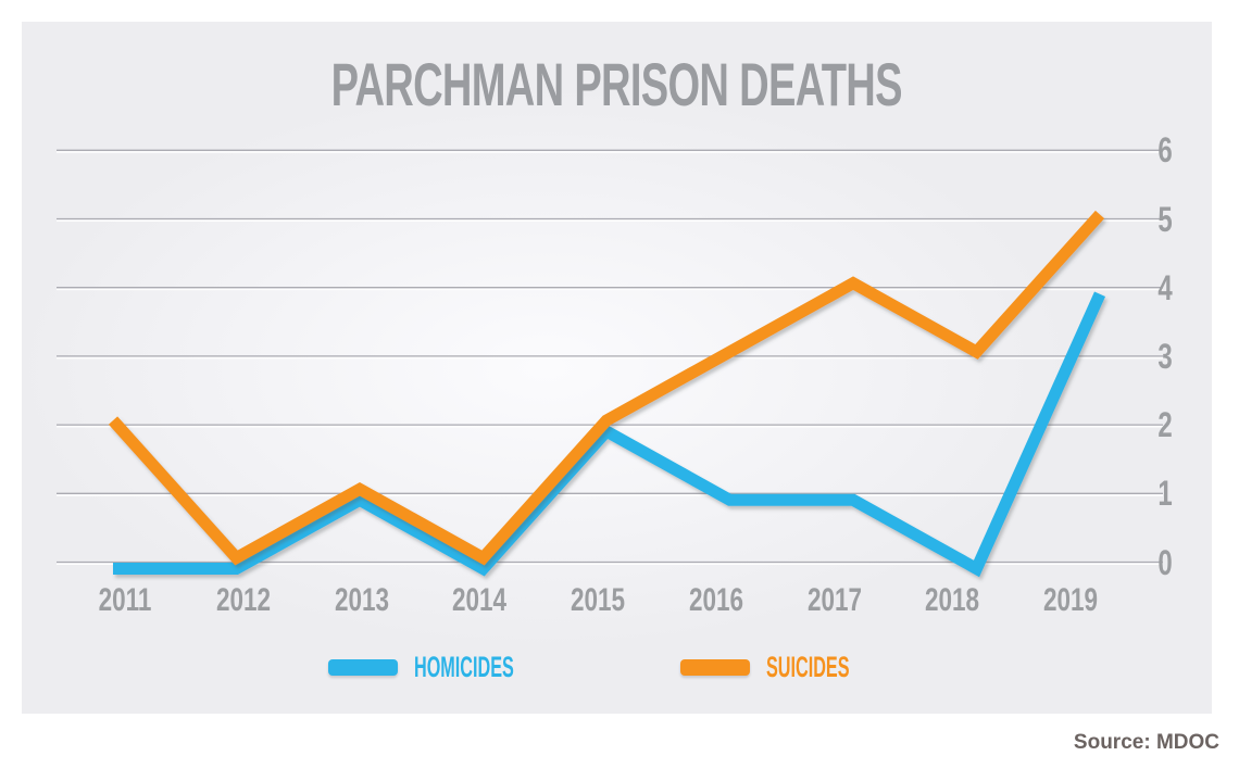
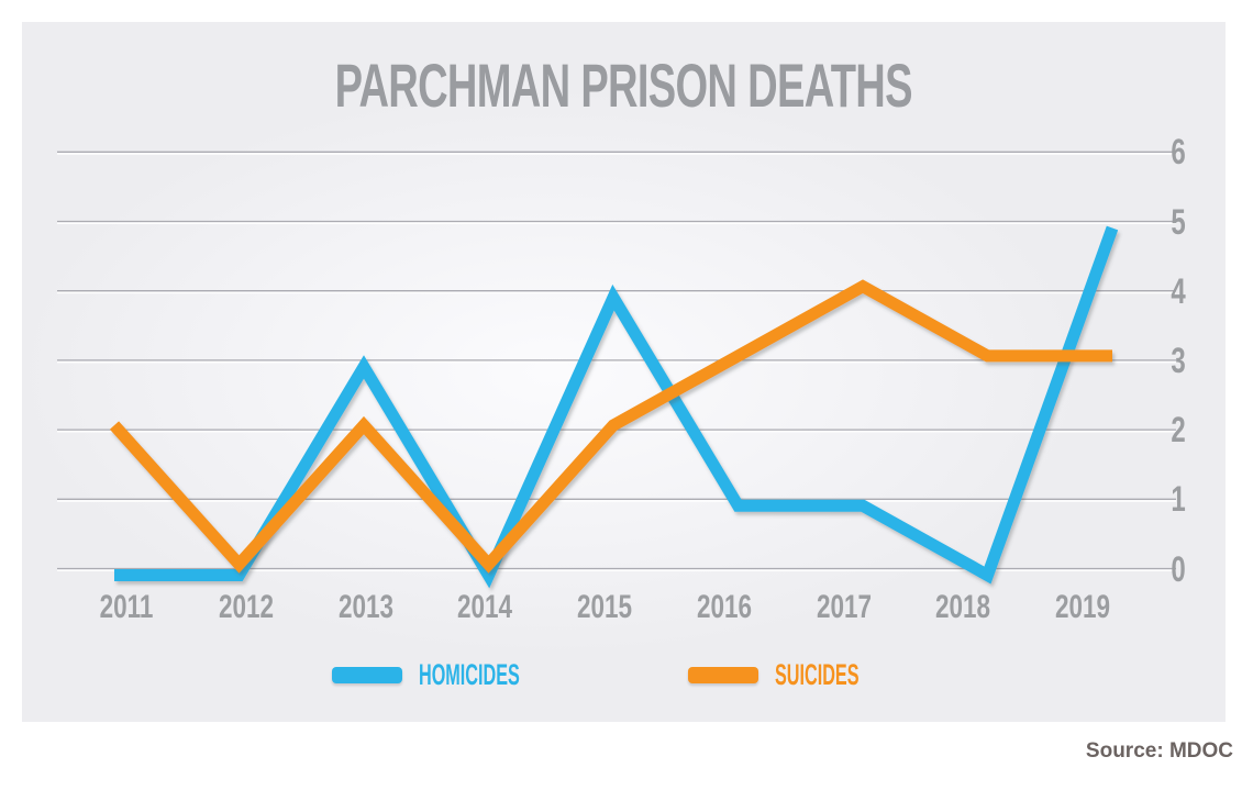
HOMICIDES/2013: 1 -> 3
SUICIDES/2013: 1 -> 2
HOMICIDES/2015: 2 -> 4
HOMICIDES/2019: 4 -> 5
SUICIDES/2019: 5 -> 3
